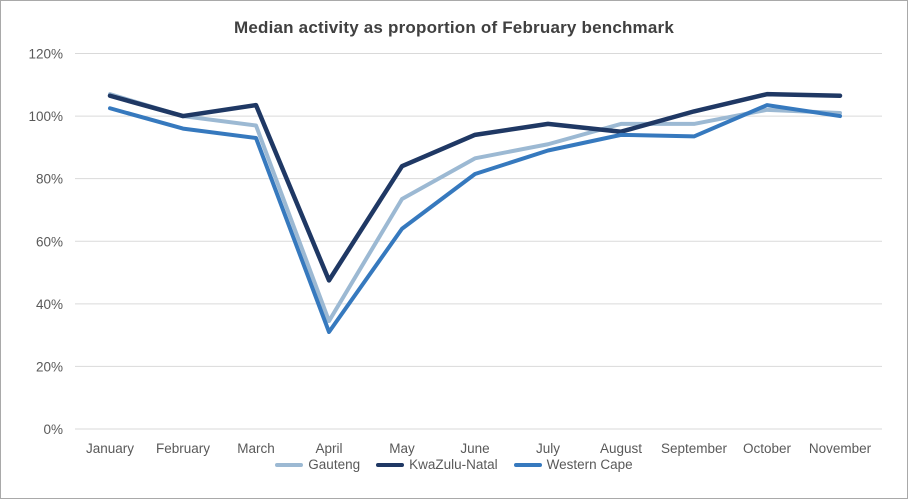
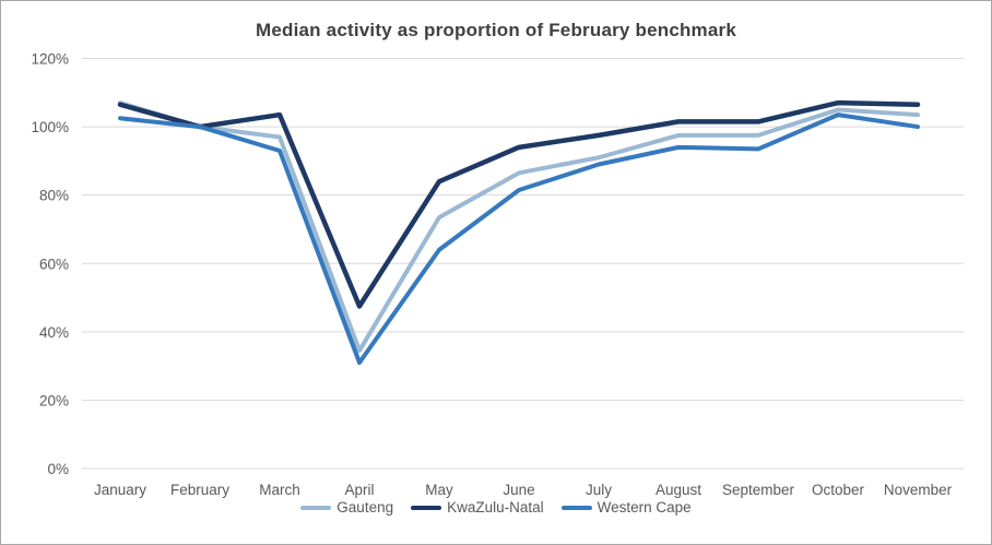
Western Cape/February: 96% -> 100%
KwaZulu-Natal/August: 95% -> 102%
Gauteng/October: 102% -> 105%
Gauteng/November: 101% -> 104%
